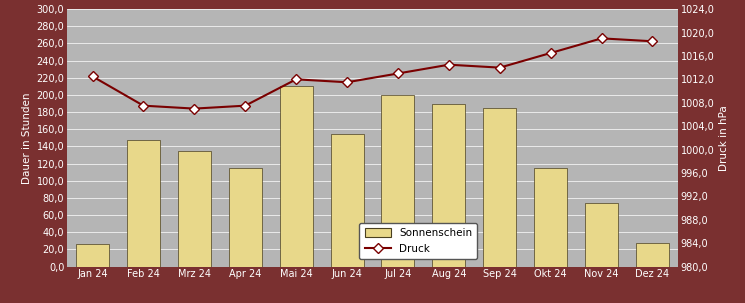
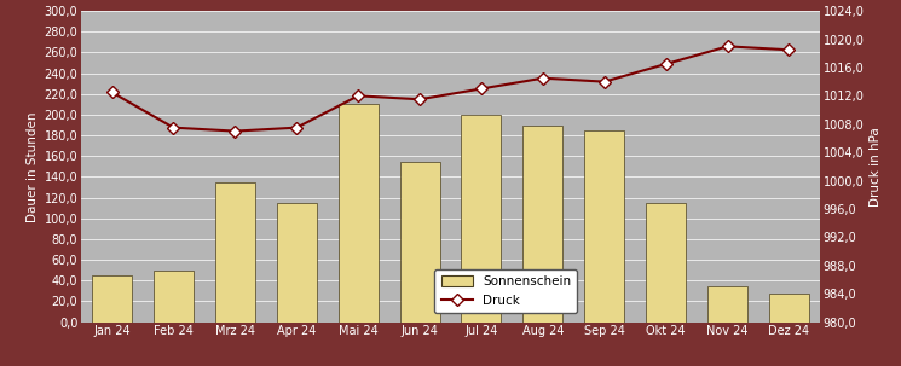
Sonnenschein/Jan 24: 26 -> 45
Sonnenschein/Feb 24: 148 -> 50
Sonnenschein/Nov 24: 74 -> 35
